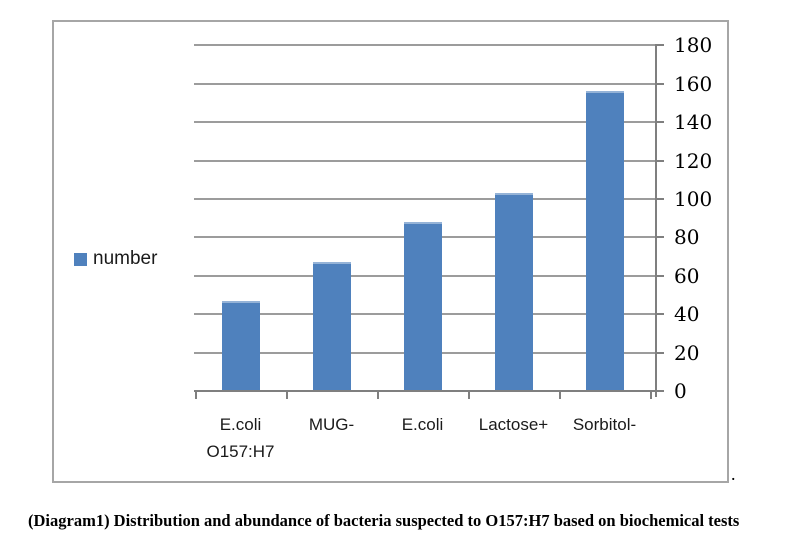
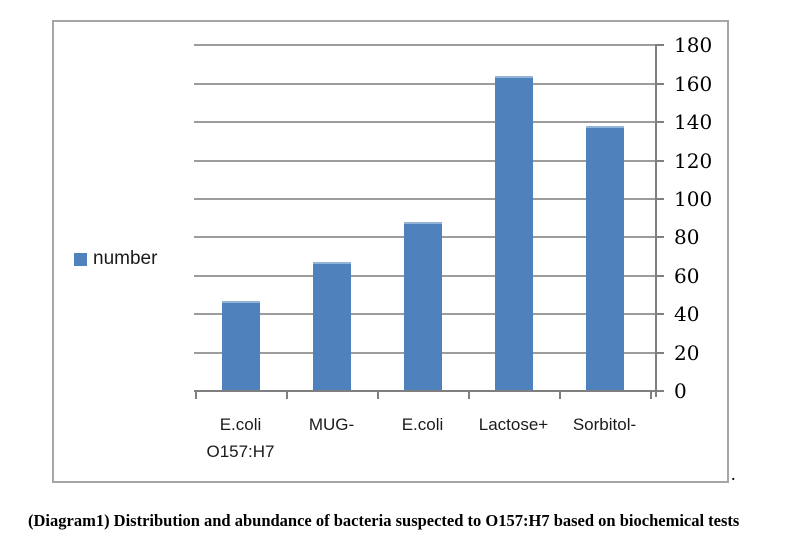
Lactose+: 103 -> 164
Sorbitol-: 156 -> 138
